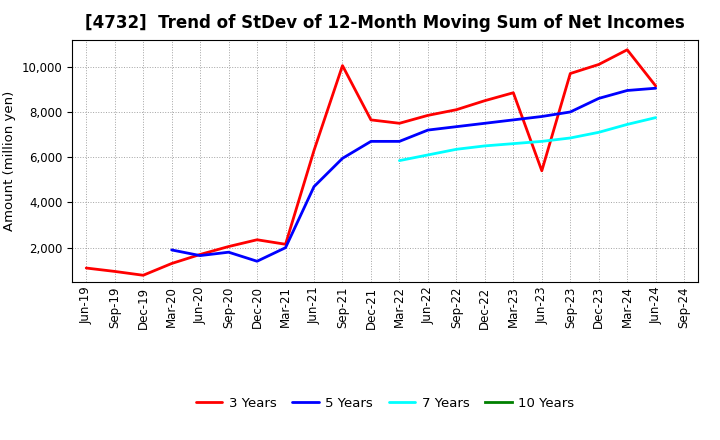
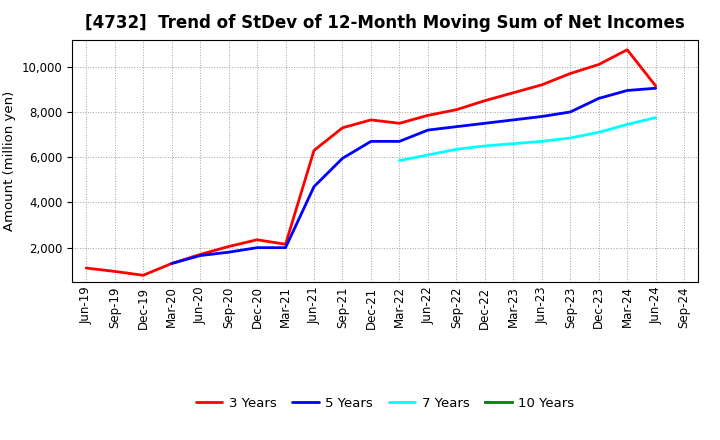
5 Years/Mar-20: 1,900 -> 1,300
5 Years/Dec-20: 1,400 -> 2,000
3 Years/Sep-21: 10,050 -> 7,300
3 Years/Jun-23: 5,400 -> 9,200
